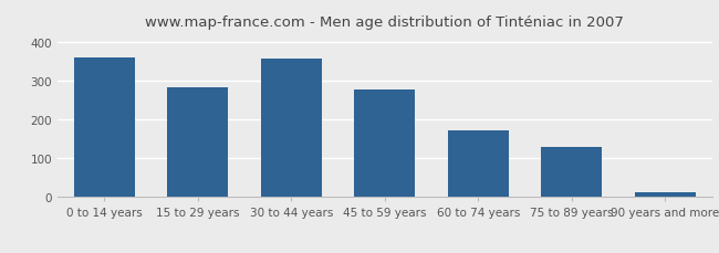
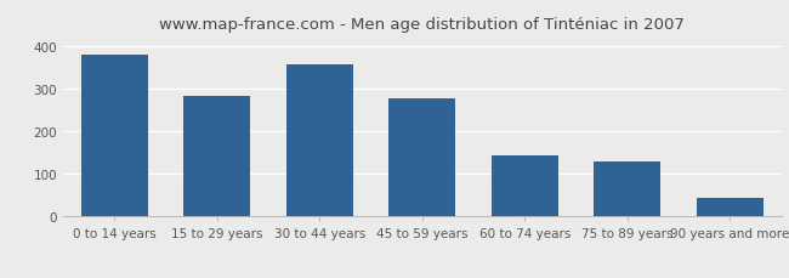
0 to 14 years: 362 -> 380
60 to 74 years: 173 -> 145
90 years and more: 12 -> 45
